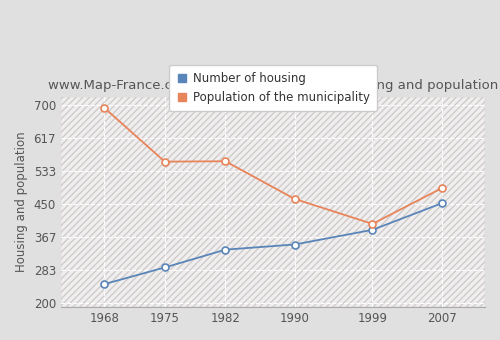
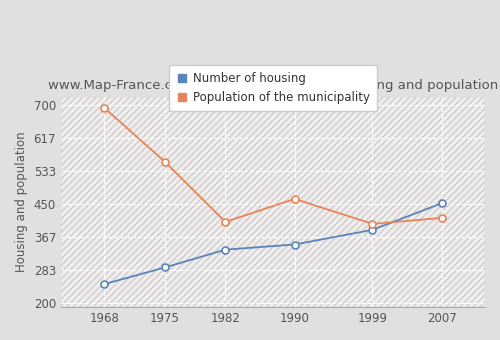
Population of the municipality/1982: 558 -> 405
Population of the municipality/2007: 490 -> 415
